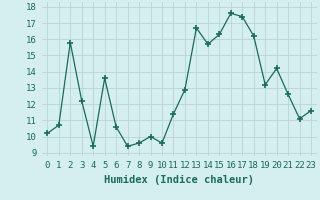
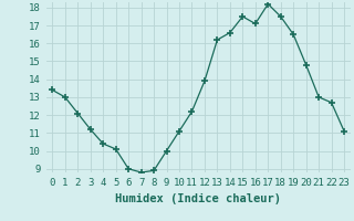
0: 10.2 -> 13.4
1: 10.7 -> 13.0
2: 15.8 -> 12.1
3: 12.2 -> 11.2
4: 9.4 -> 10.4
5: 13.6 -> 10.1
6: 10.6 -> 9.0
7: 9.4 -> 8.8
8: 9.6 -> 8.9
10: 9.6 -> 11.1
11: 11.4 -> 12.2
12: 12.9 -> 13.9
13: 16.7 -> 16.2
14: 15.7 -> 16.6
15: 16.3 -> 17.5
16: 17.6 -> 17.1
17: 17.4 -> 18.2
18: 16.2 -> 17.5
19: 13.2 -> 16.5
20: 14.2 -> 14.8
21: 12.6 -> 13.0
22: 11.1 -> 12.7
23: 11.6 -> 11.1
